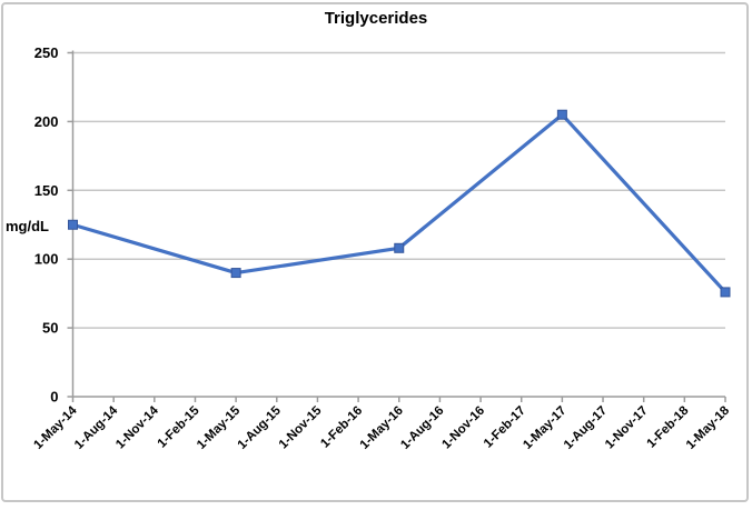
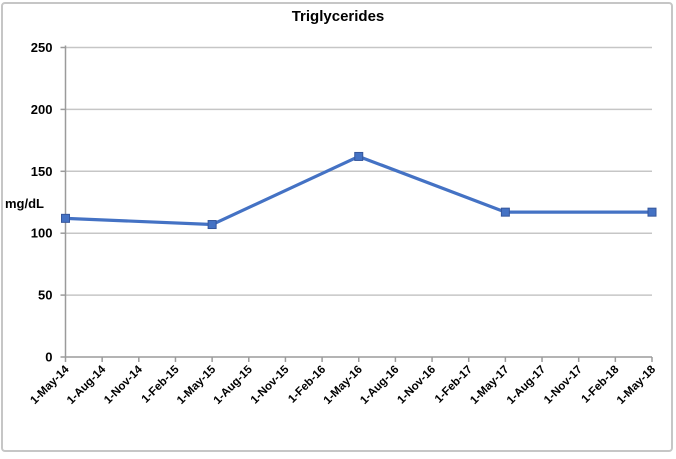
1-May-14: 125 -> 112
1-May-15: 90 -> 107
1-May-16: 108 -> 162
1-May-17: 205 -> 117
1-May-18: 76 -> 117
